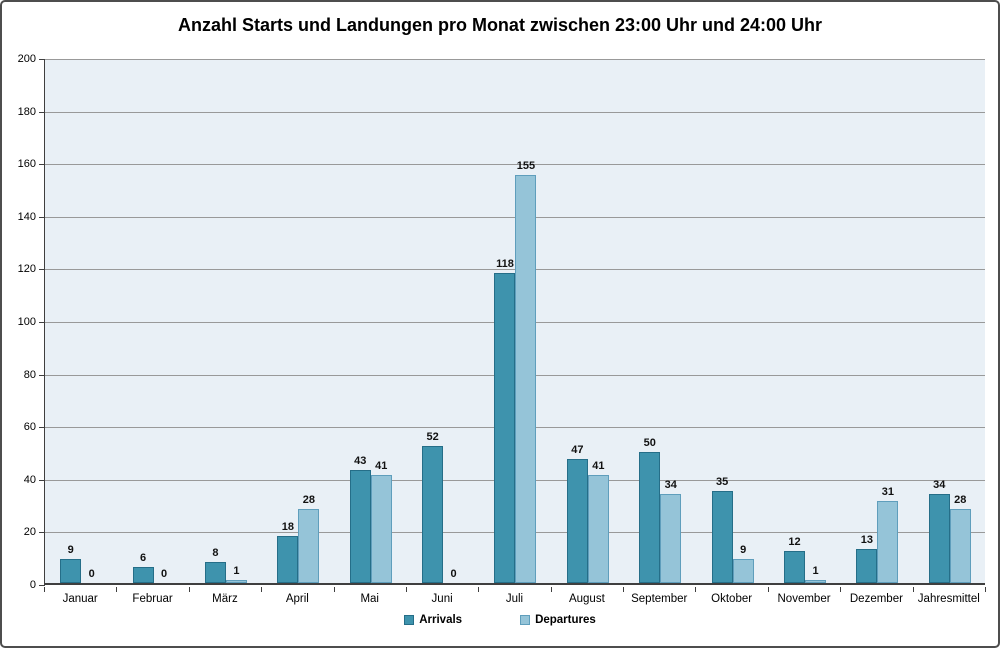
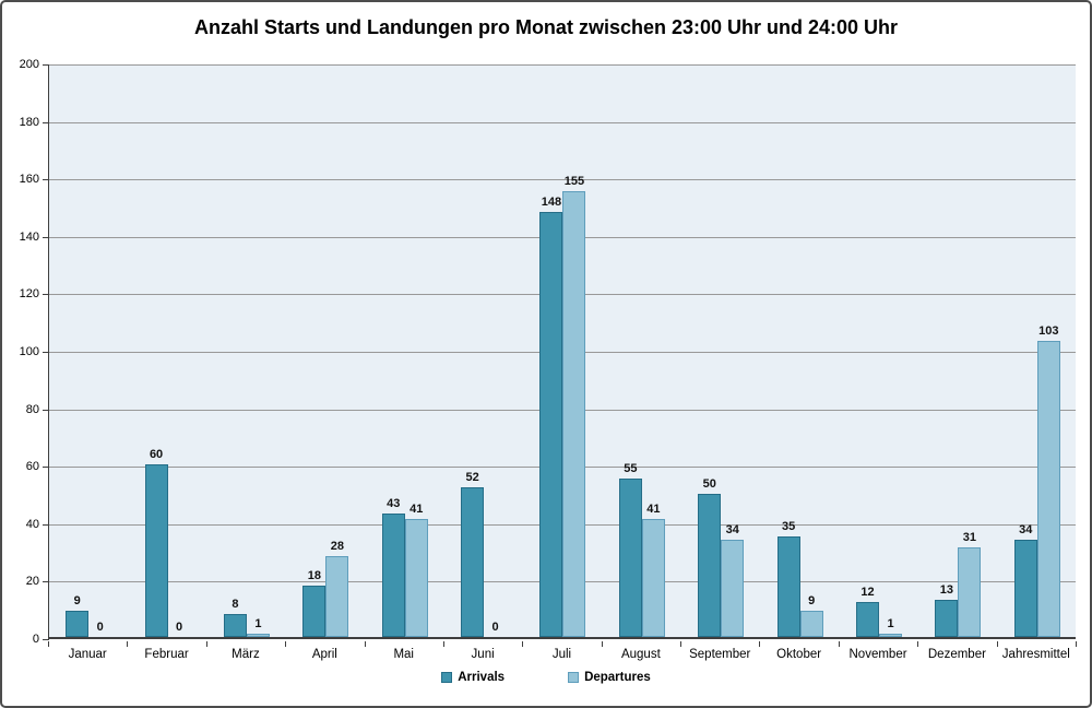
Arrivals/Februar: 6 -> 60
Arrivals/Juli: 118 -> 148
Arrivals/August: 47 -> 55
Departures/Jahresmittel: 28 -> 103
